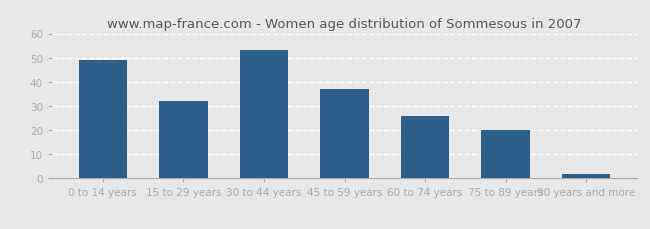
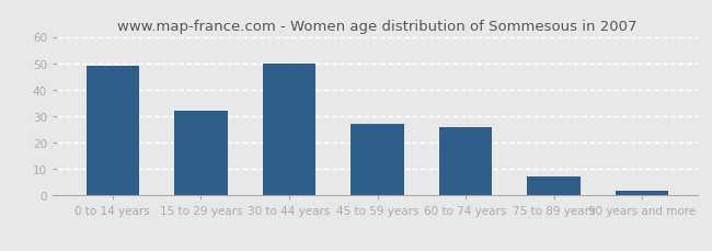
30 to 44 years: 53 -> 50
45 to 59 years: 37 -> 27
75 to 89 years: 20 -> 7
